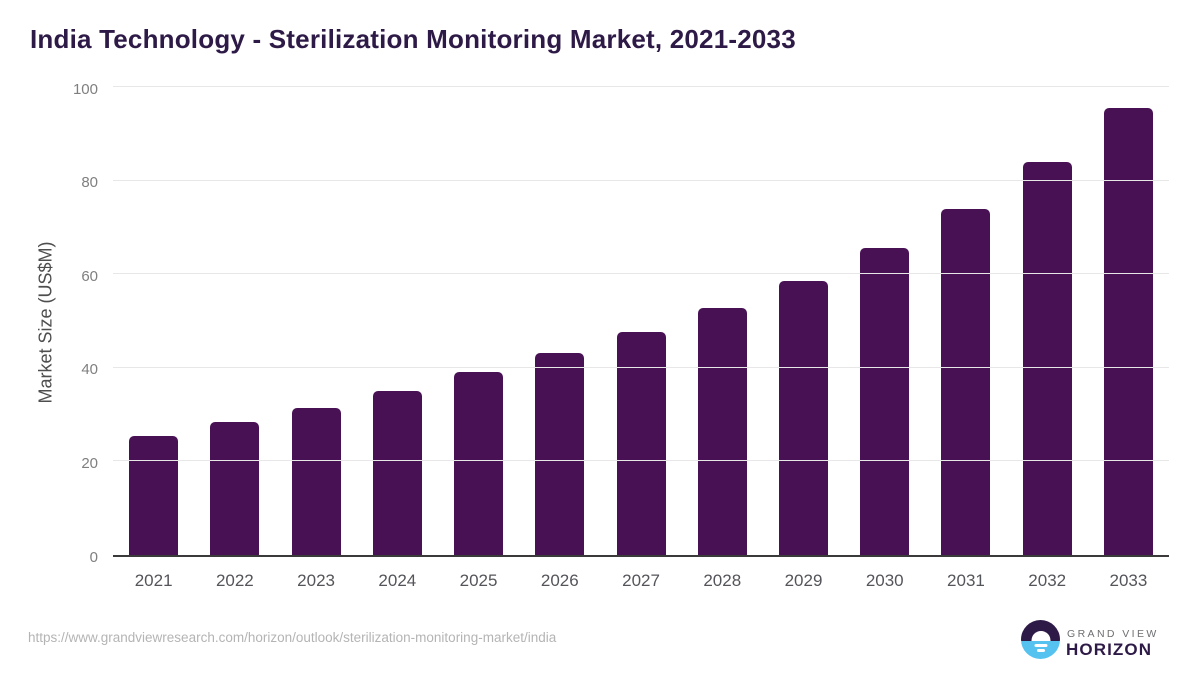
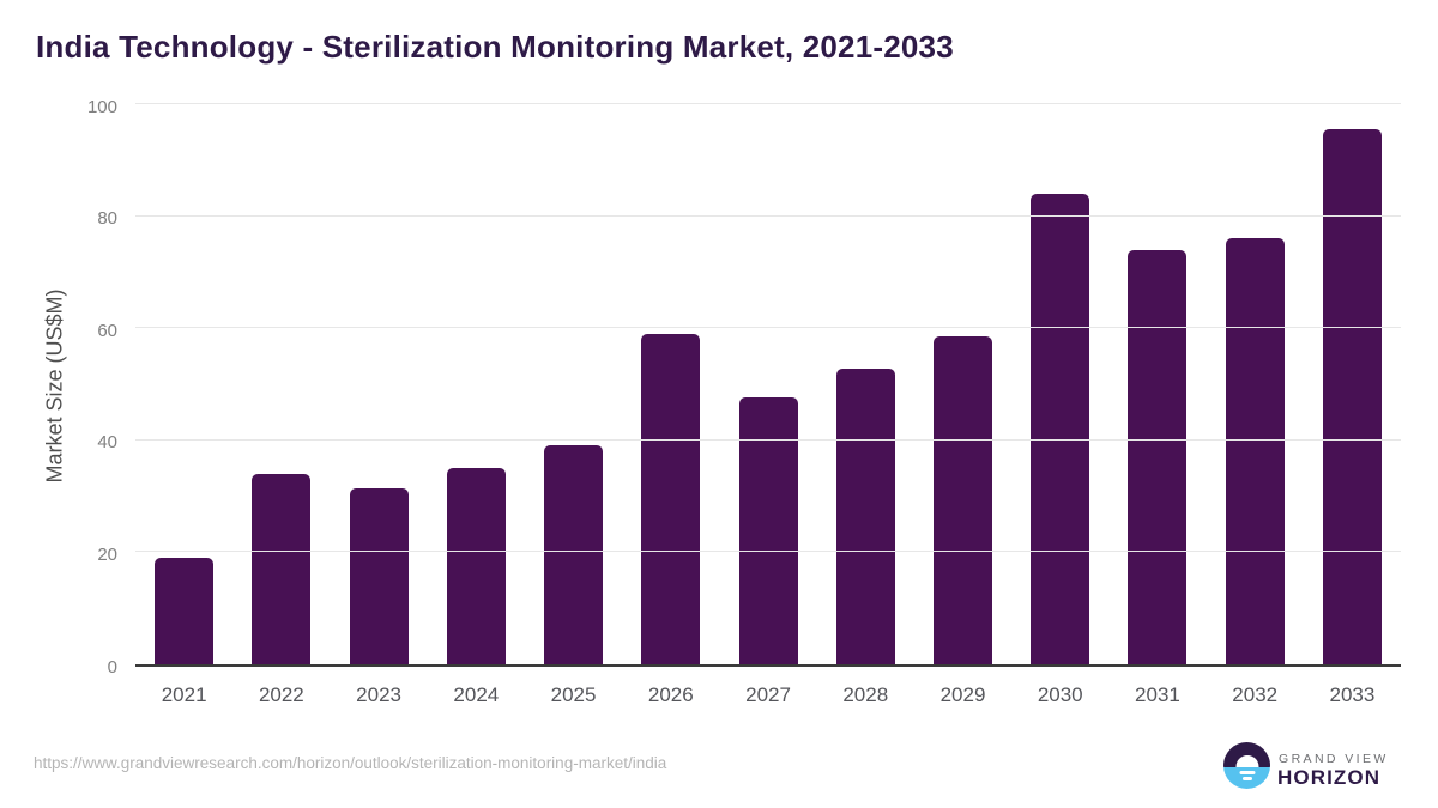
2021: 26 -> 19
2022: 28 -> 34
2026: 43 -> 59
2030: 66 -> 84
2032: 84 -> 76
